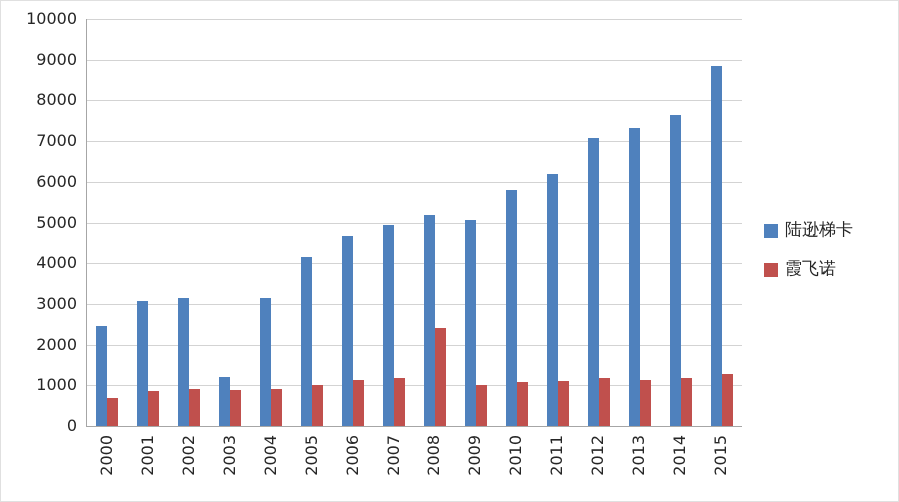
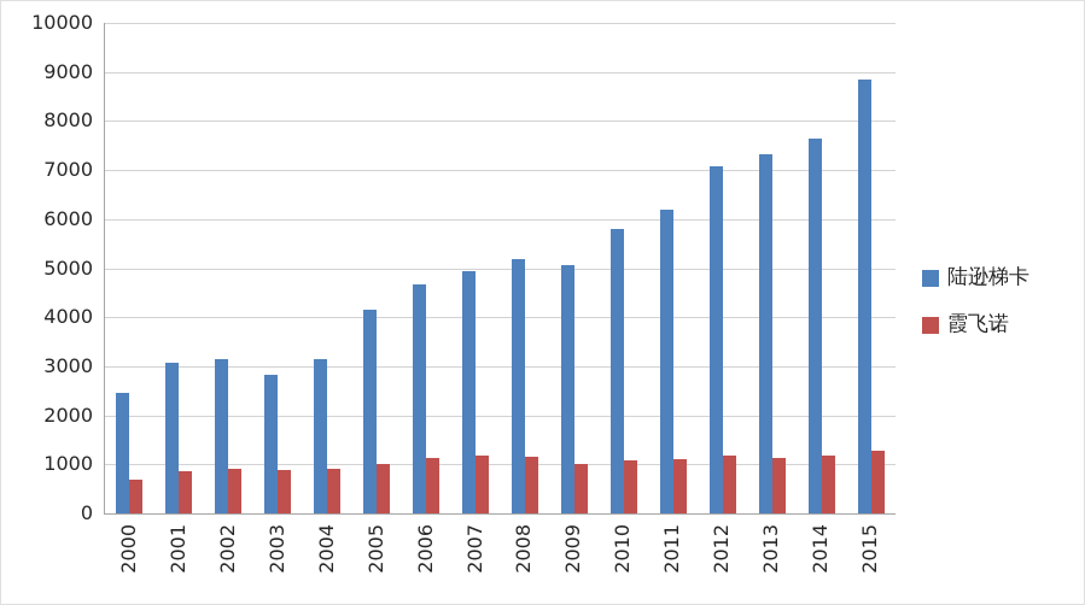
陆逊梯卡/2003: 1200 -> 2800
霞飞诺/2008: 2400 -> 1200
